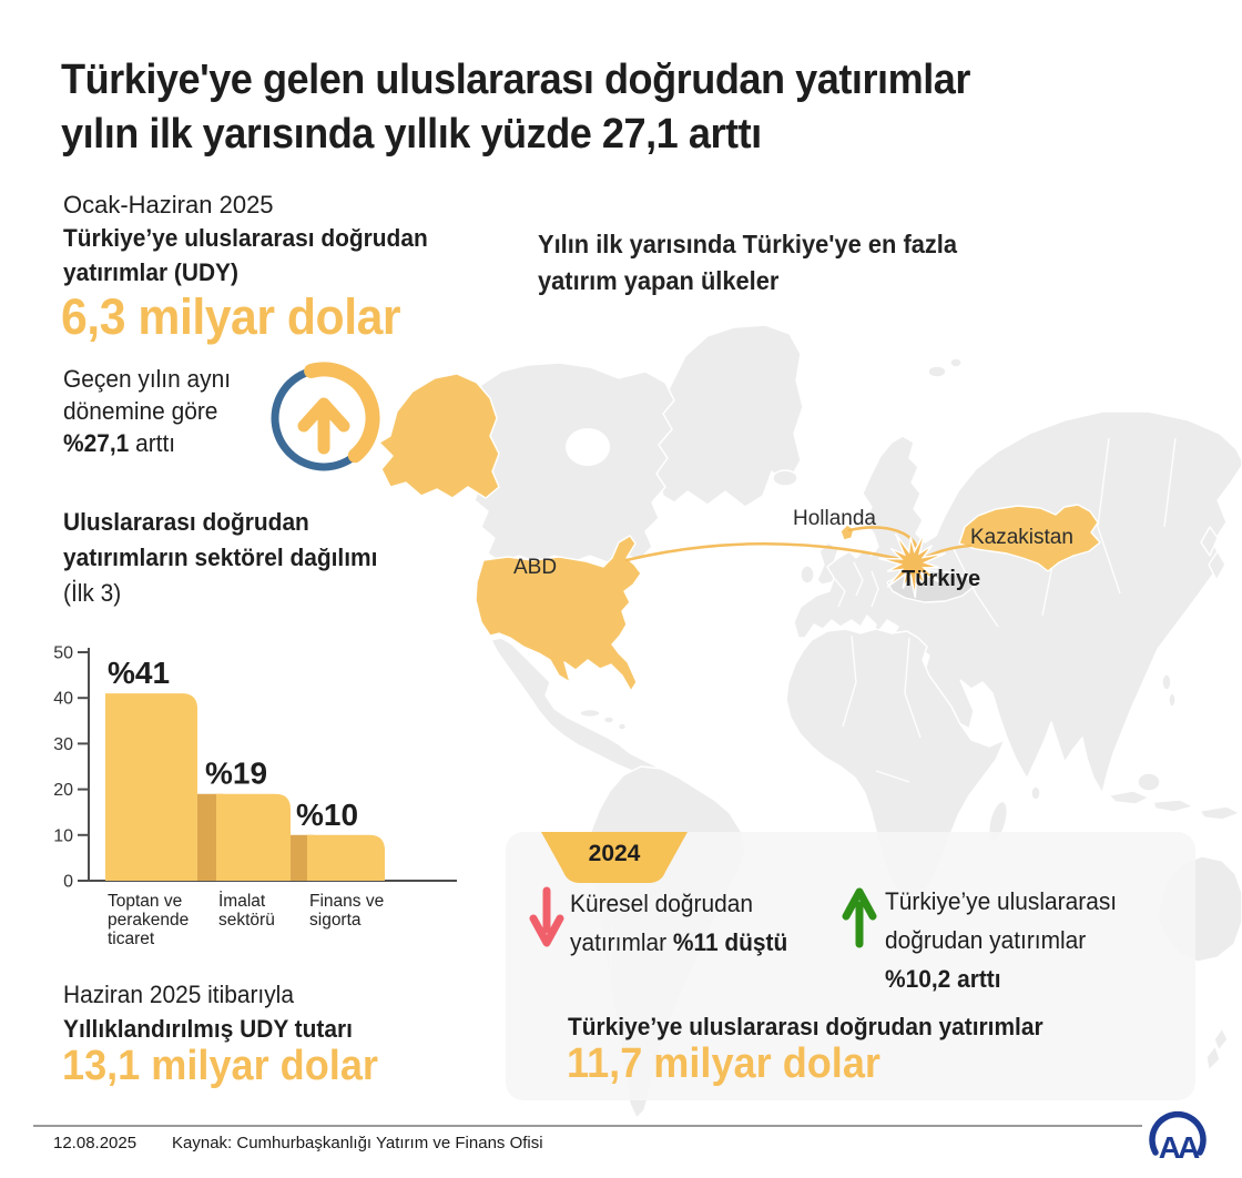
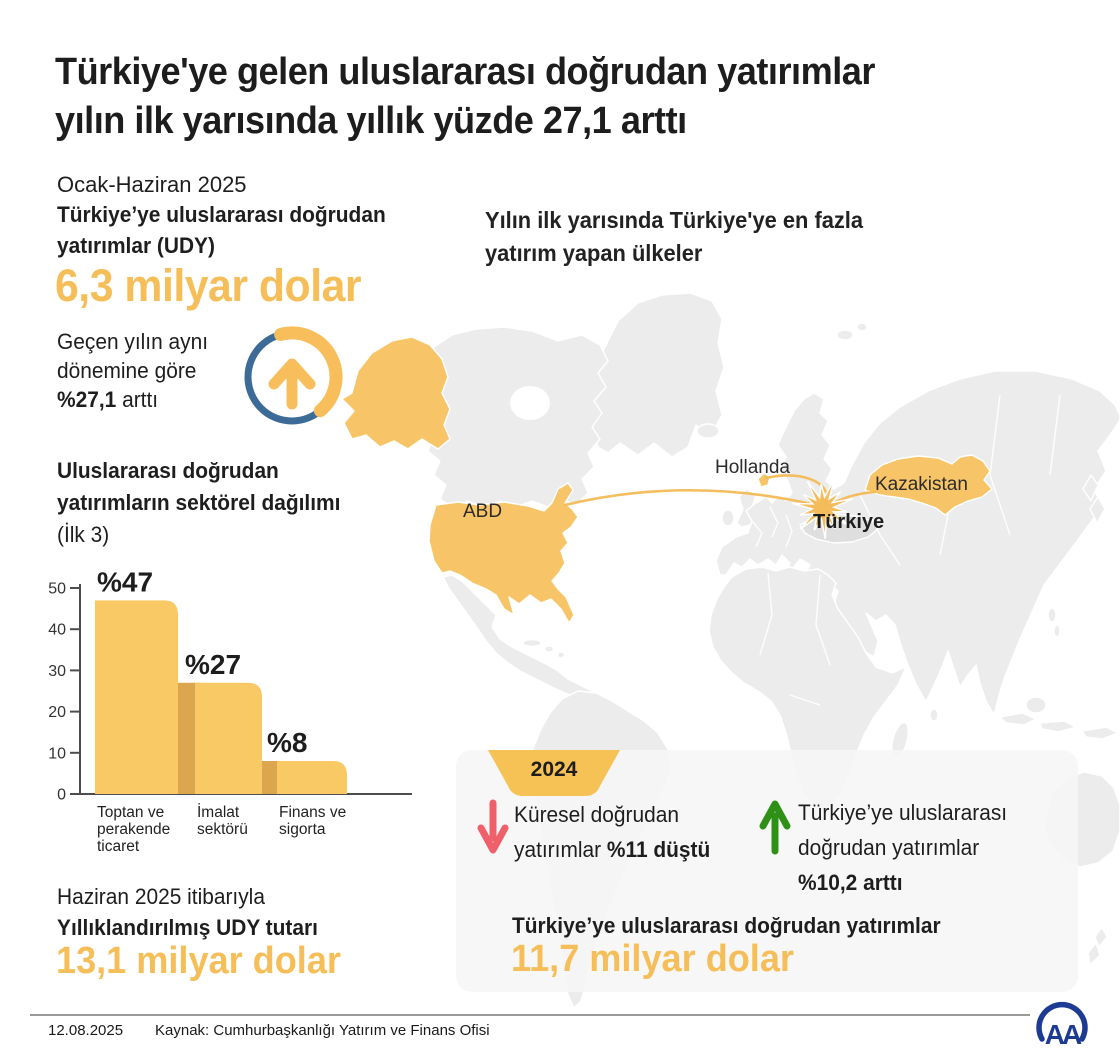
Toptan ve perakende ticaret: 41 -> 47
İmalat sektörü: 19 -> 27
Finans ve sigorta: 10 -> 8
